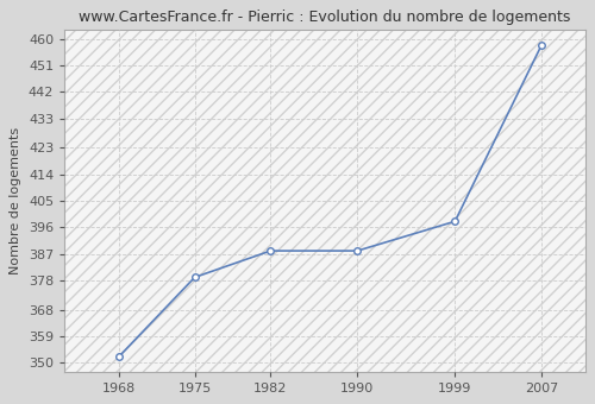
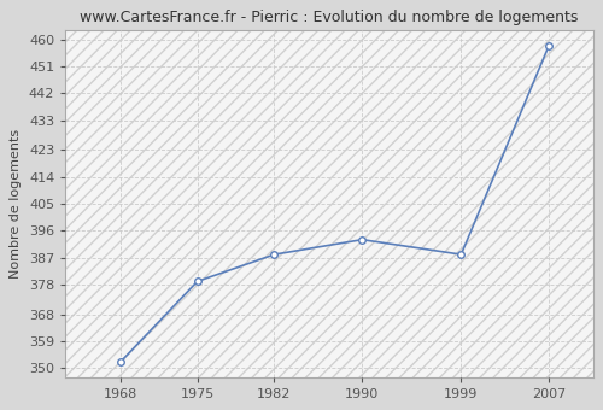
1990: 388 -> 393
1999: 398 -> 388
